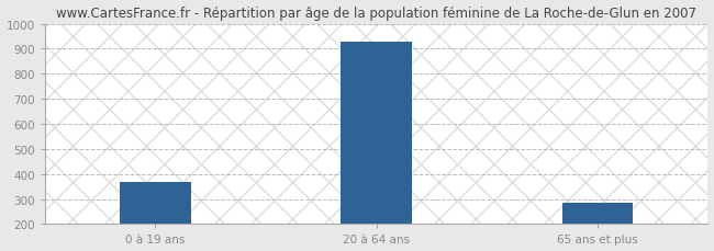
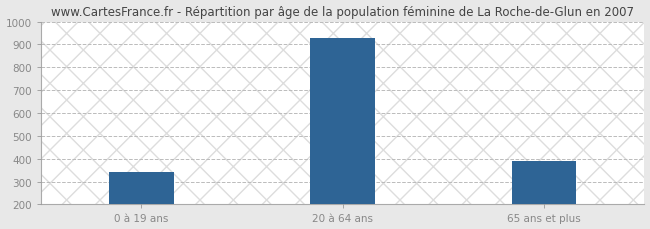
0 à 19 ans: 370 -> 340
65 ans et plus: 283 -> 390
